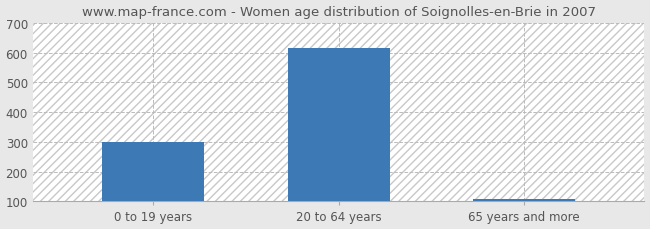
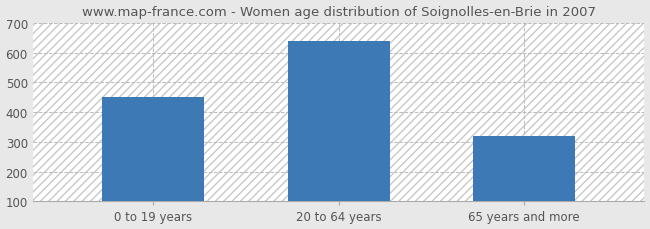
0 to 19 years: 300 -> 450
20 to 64 years: 617 -> 640
65 years and more: 108 -> 320
